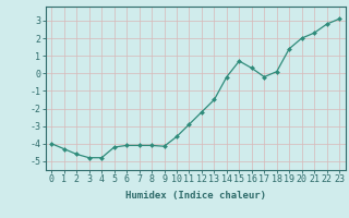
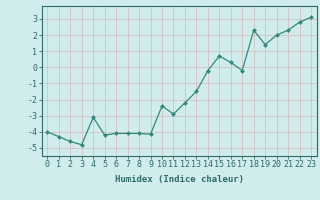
4: -4.8 -> -3.1
10: -3.6 -> -2.4
18: 0.1 -> 2.3
